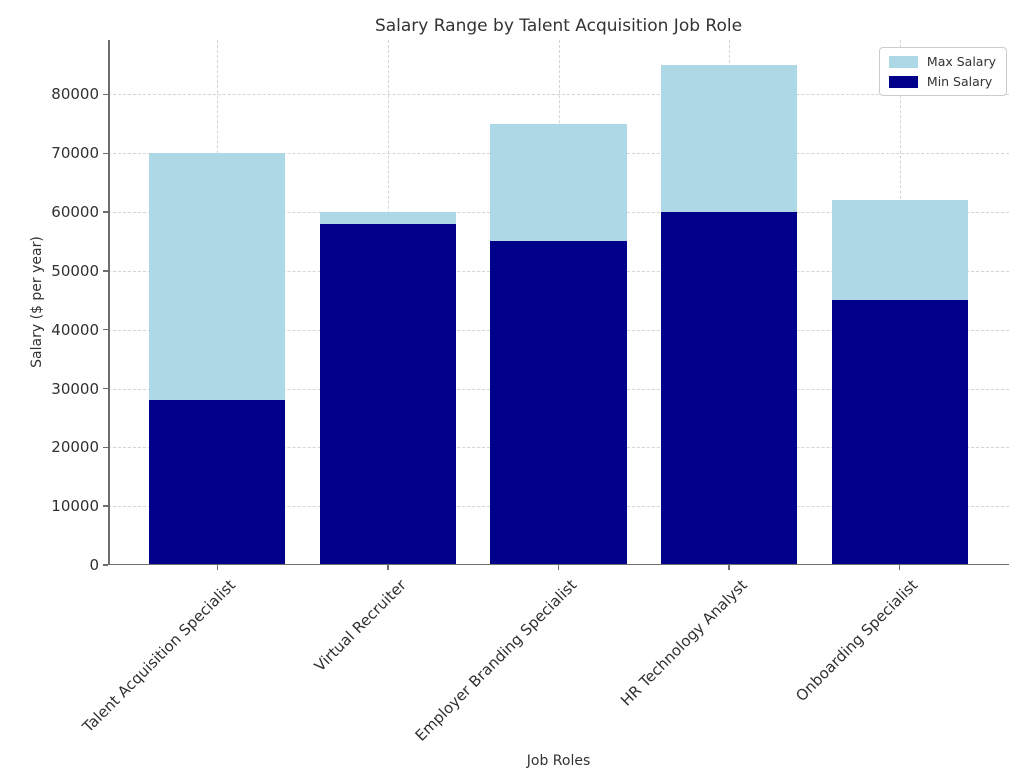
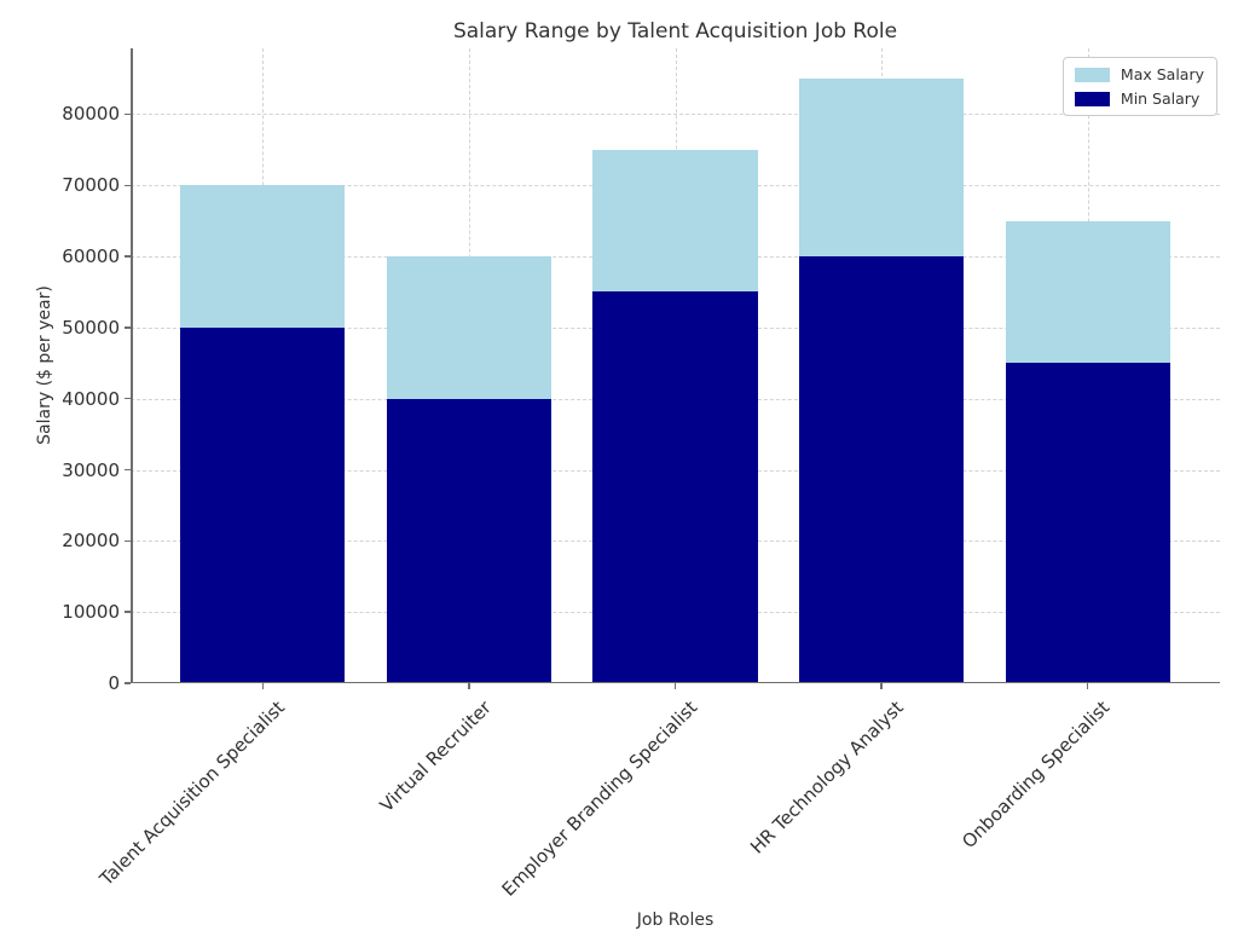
Min Salary/Talent Acquisition Specialist: 28000 -> 50000
Min Salary/Virtual Recruiter: 58000 -> 40000
Max Salary/Onboarding Specialist: 62000 -> 65000
